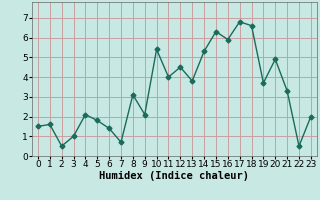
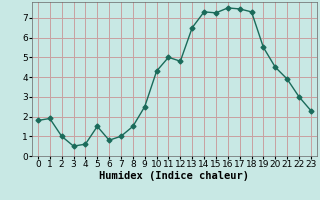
0: 1.5 -> 1.8
1: 1.6 -> 1.9
2: 0.5 -> 1.0
3: 1.0 -> 0.5
4: 2.1 -> 0.6
5: 1.8 -> 1.5
6: 1.4 -> 0.8
7: 0.7 -> 1.0
8: 3.1 -> 1.5
9: 2.1 -> 2.5
10: 5.4 -> 4.3
11: 4.0 -> 5.0
12: 4.5 -> 4.8
13: 3.8 -> 6.5
14: 5.3 -> 7.3
15: 6.3 -> 7.2
16: 5.9 -> 7.5
17: 6.8 -> 7.5
18: 6.6 -> 7.3
19: 3.7 -> 5.5
20: 4.9 -> 4.5
21: 3.3 -> 3.9
22: 0.5 -> 3.0
23: 2.0 -> 2.3
